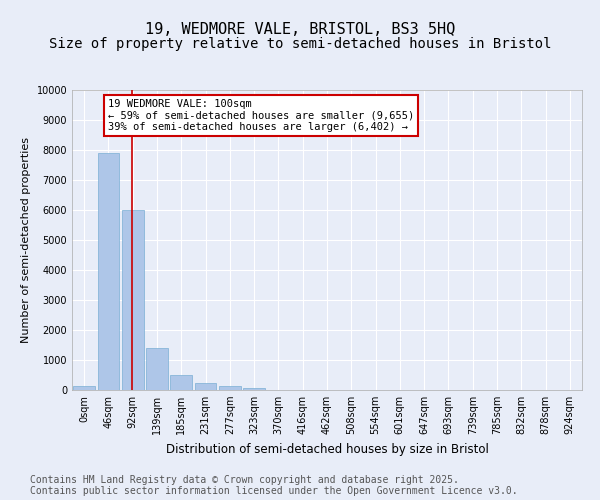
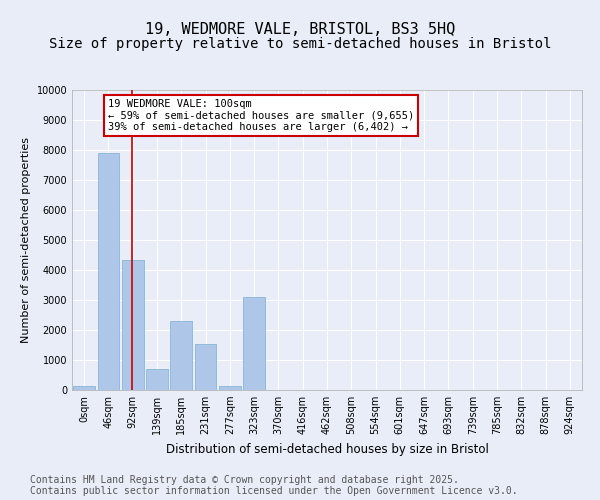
92sqm: 6000 -> 4350
139sqm: 1400 -> 700
185sqm: 500 -> 2300
231sqm: 220 -> 1550
323sqm: 60 -> 3100
